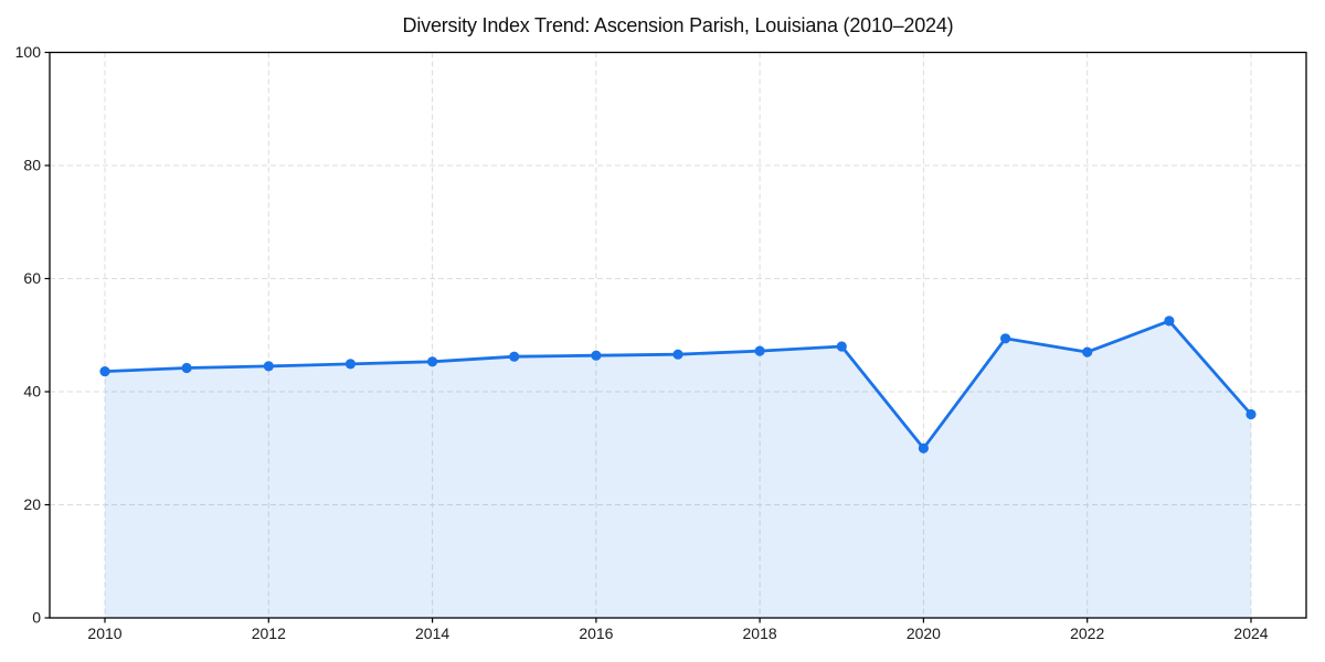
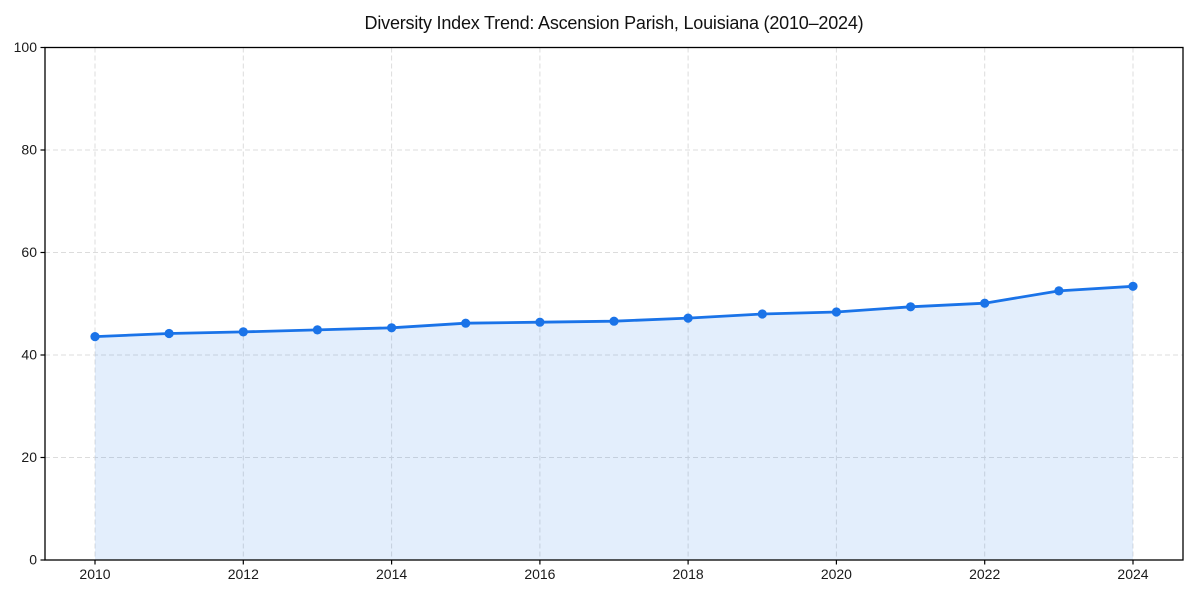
2020: 30 -> 48
2022: 47 -> 50
2024: 36 -> 53
